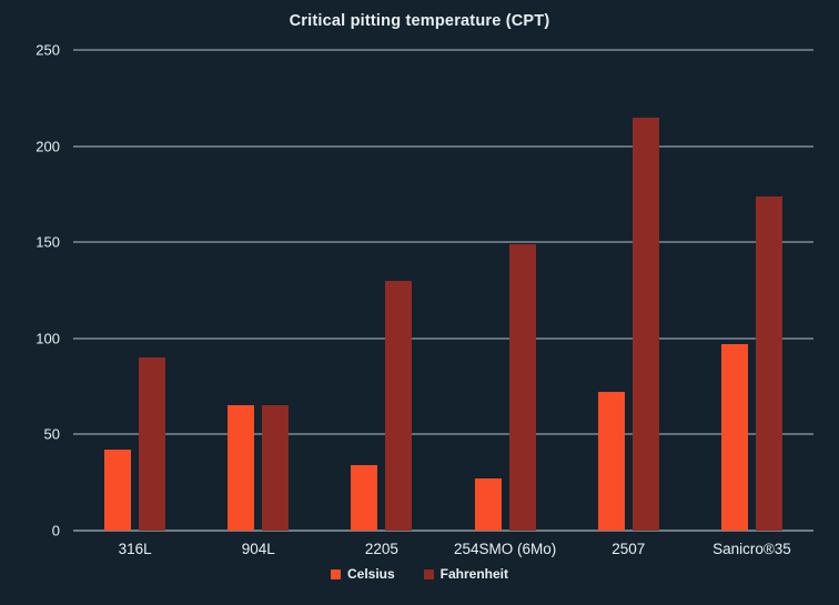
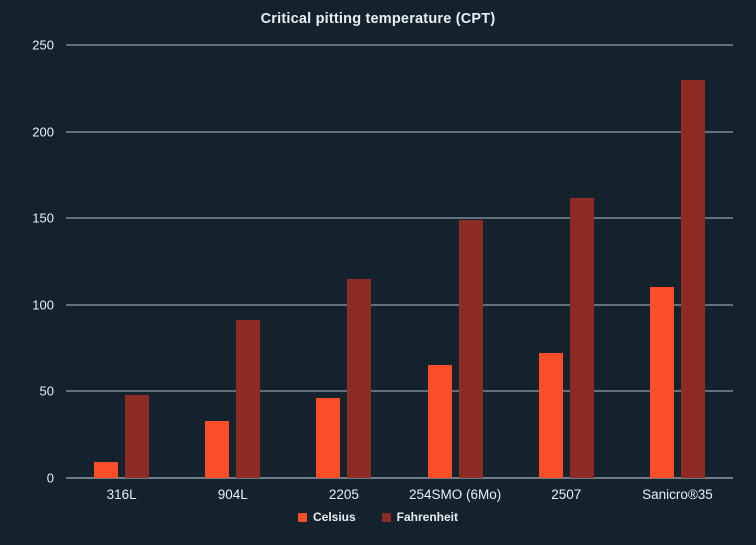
Celsius/316L: 42 -> 9
Fahrenheit/316L: 90 -> 48
Celsius/904L: 65 -> 33
Fahrenheit/904L: 65 -> 91
Celsius/2205: 34 -> 46
Fahrenheit/2205: 130 -> 115
Celsius/254SMO (6Mo): 27 -> 65
Fahrenheit/2507: 215 -> 162
Celsius/Sanicro®35: 97 -> 110
Fahrenheit/Sanicro®35: 174 -> 230
